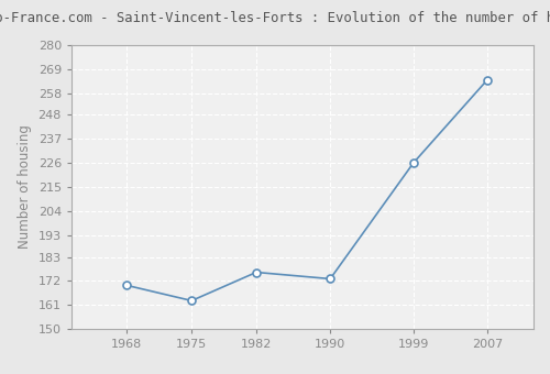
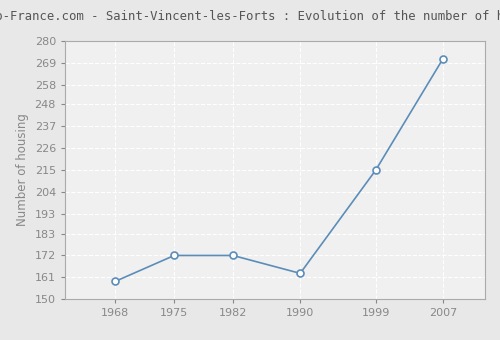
1968: 170 -> 159
1975: 163 -> 172
1982: 176 -> 172
1990: 173 -> 163
1999: 226 -> 215
2007: 264 -> 271
